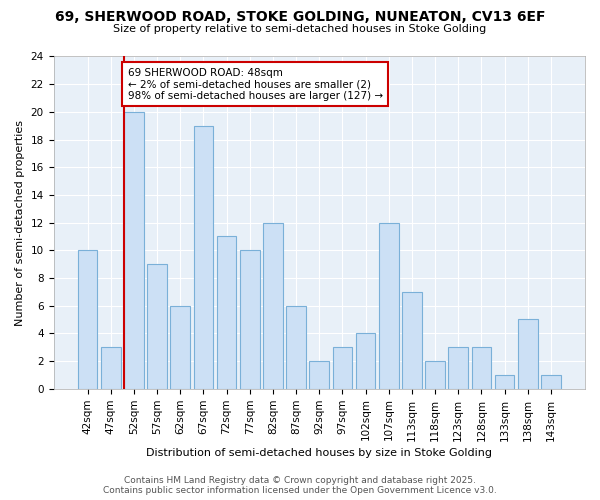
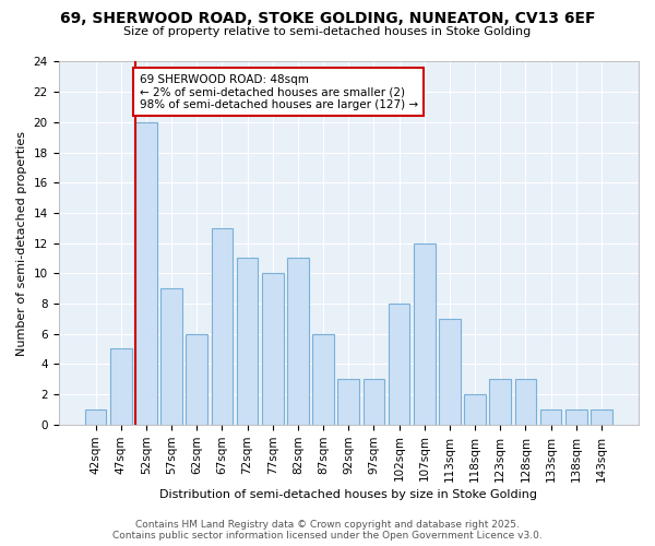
42sqm: 10 -> 1
47sqm: 3 -> 5
67sqm: 19 -> 13
82sqm: 12 -> 11
92sqm: 2 -> 3
102sqm: 4 -> 8
138sqm: 5 -> 1
